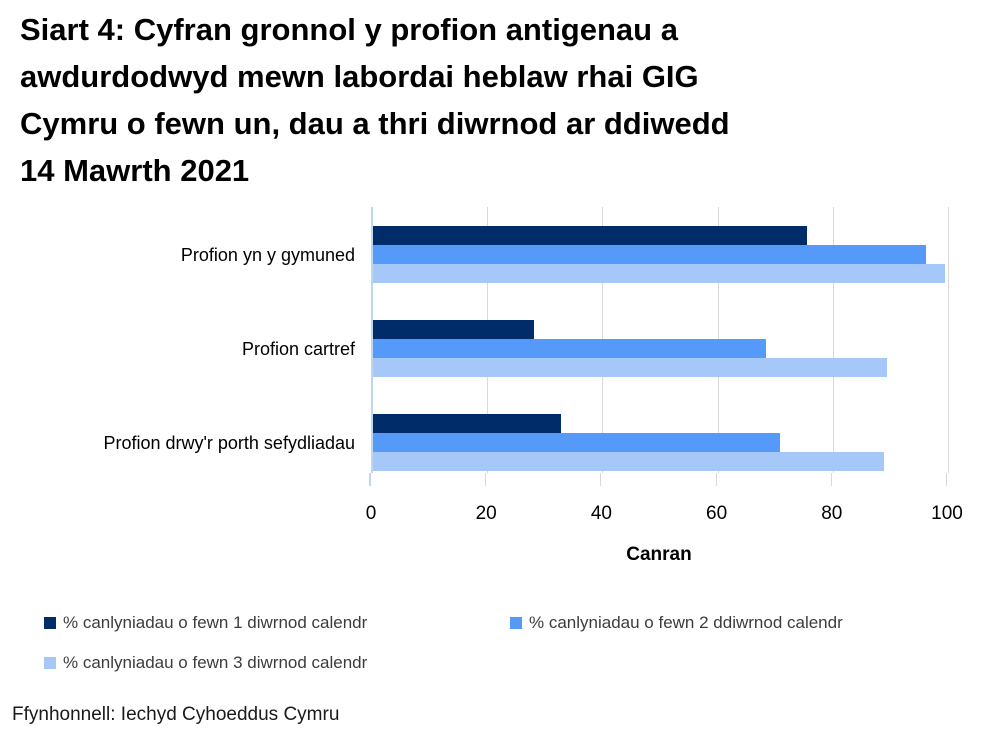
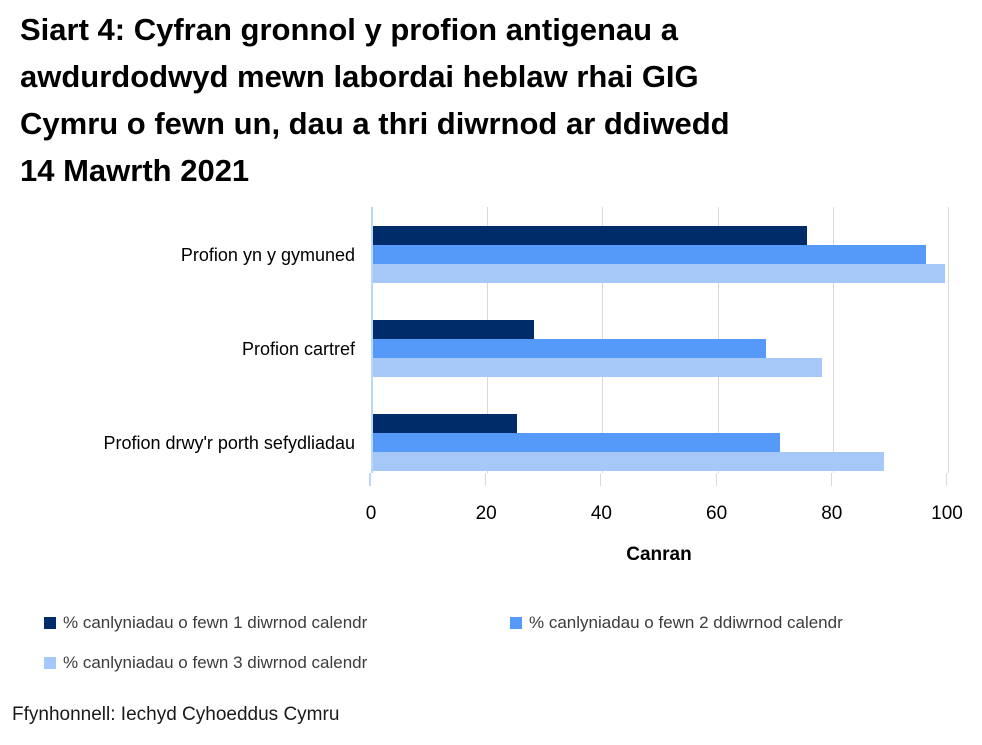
% canlyniadau o fewn 3 diwrnod calendr/Profion cartref: 89 -> 78
% canlyniadau o fewn 1 diwrnod calendr/Profion drwy'r porth sefydliadau: 33 -> 25
